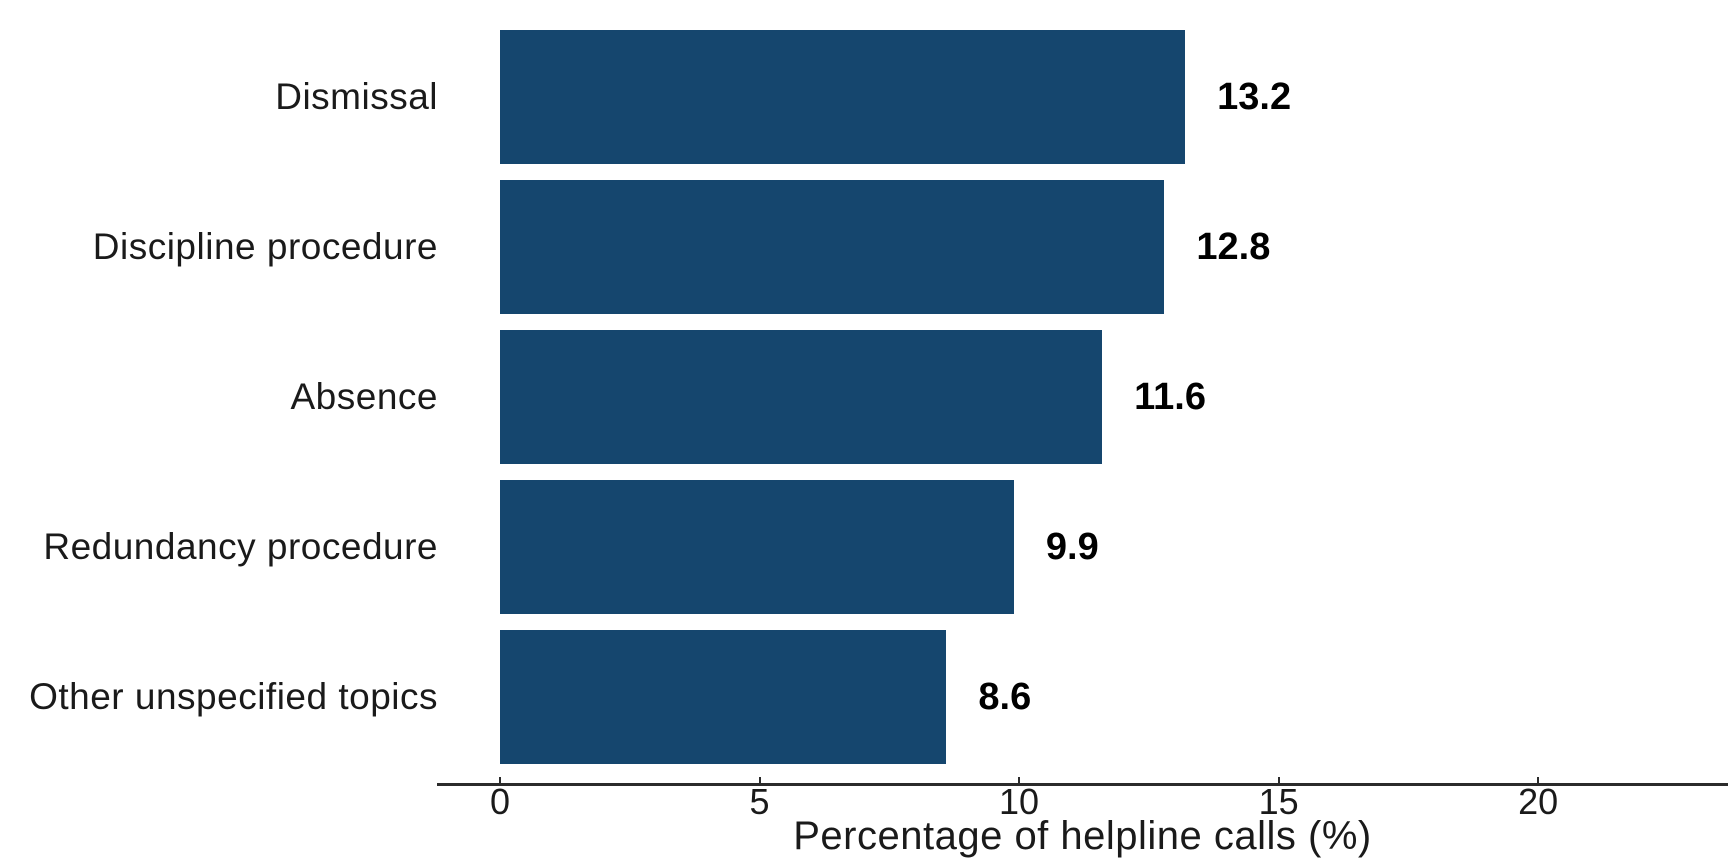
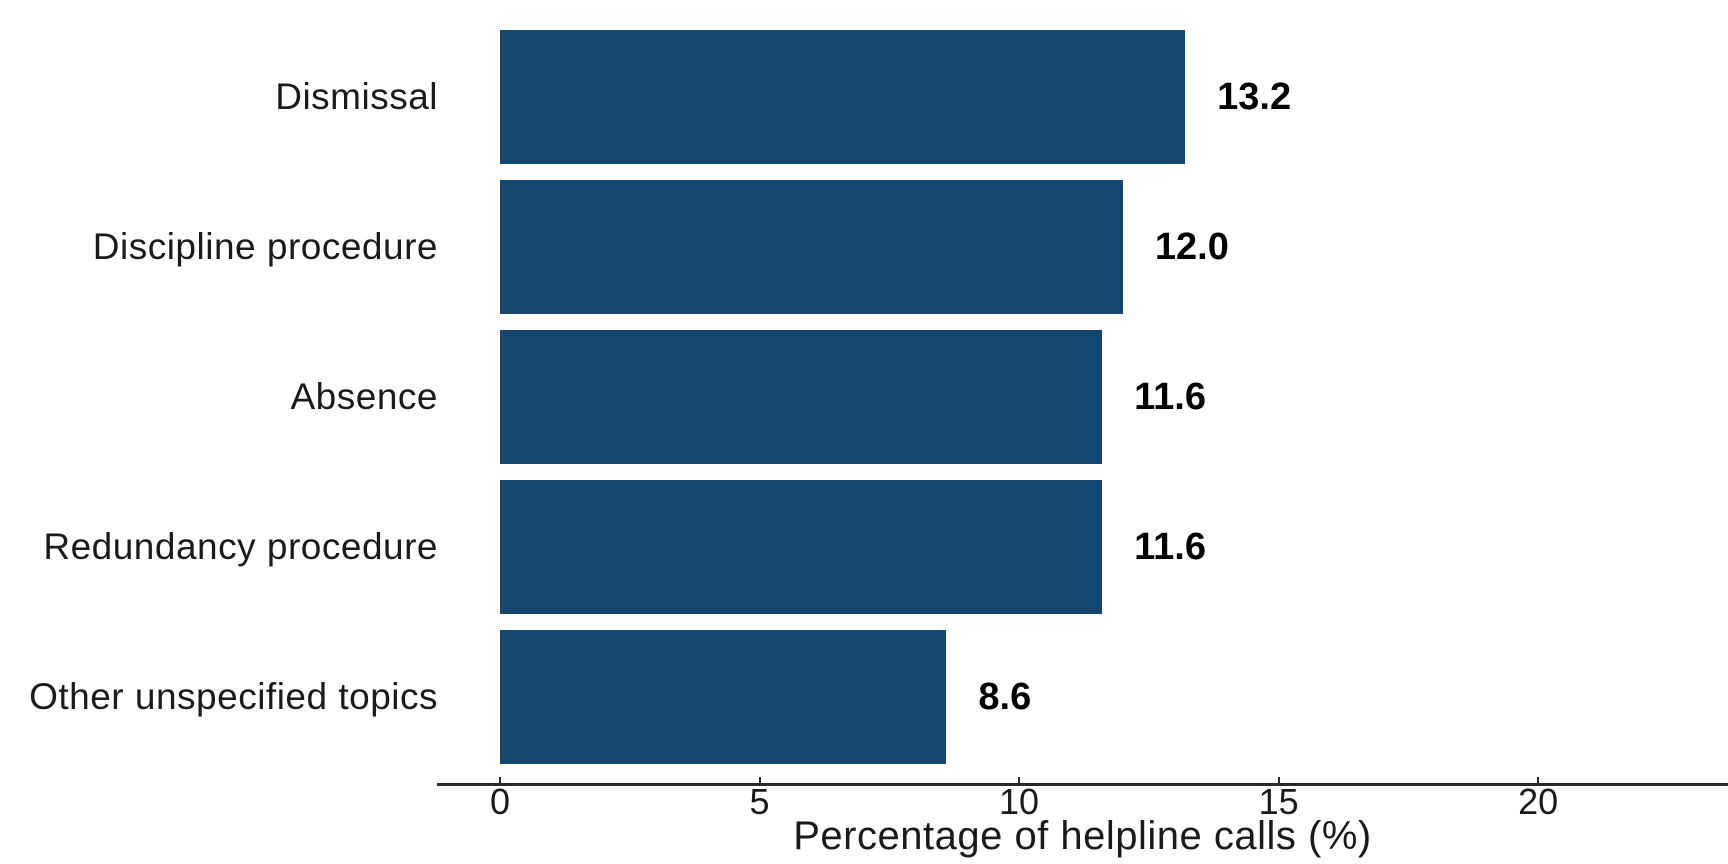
Discipline procedure: 12.8 -> 12.0
Redundancy procedure: 9.9 -> 11.6
